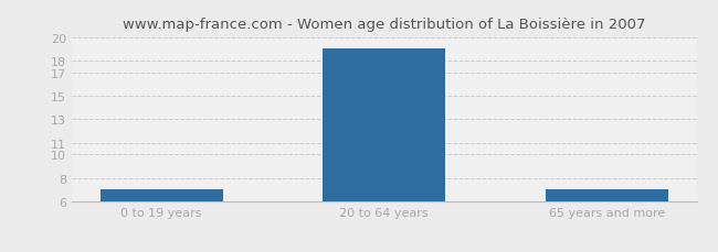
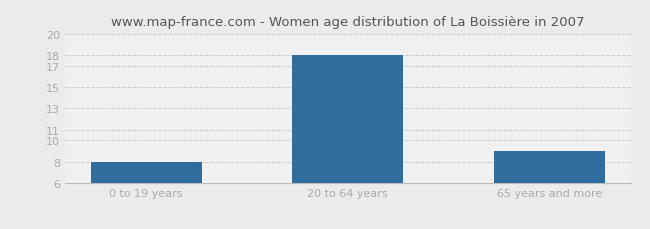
0 to 19 years: 7 -> 8
20 to 64 years: 19 -> 18
65 years and more: 7 -> 9
